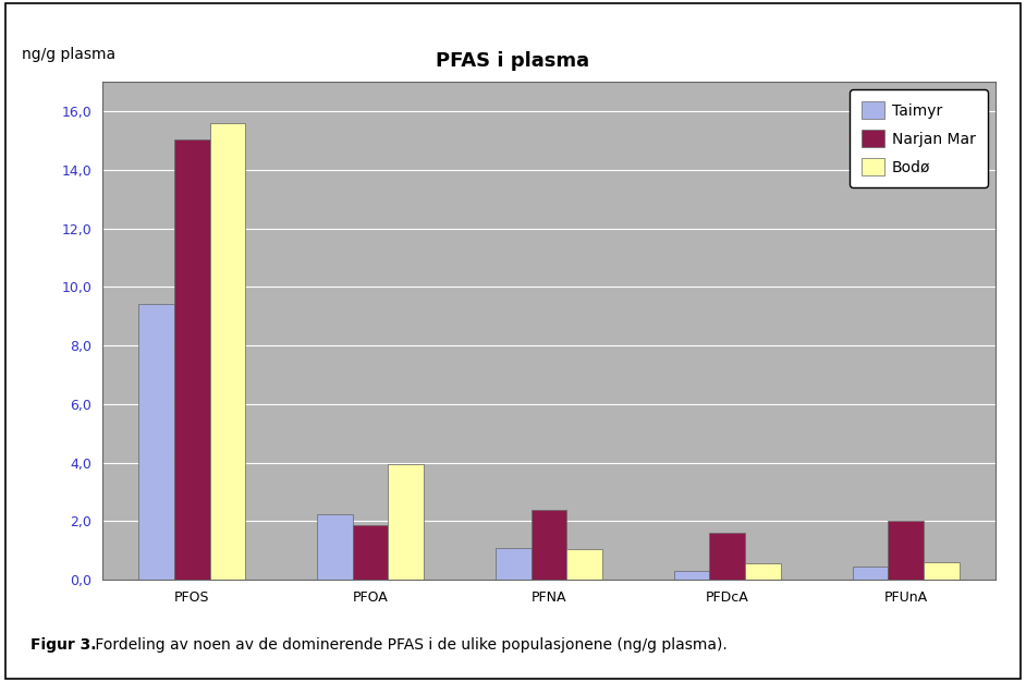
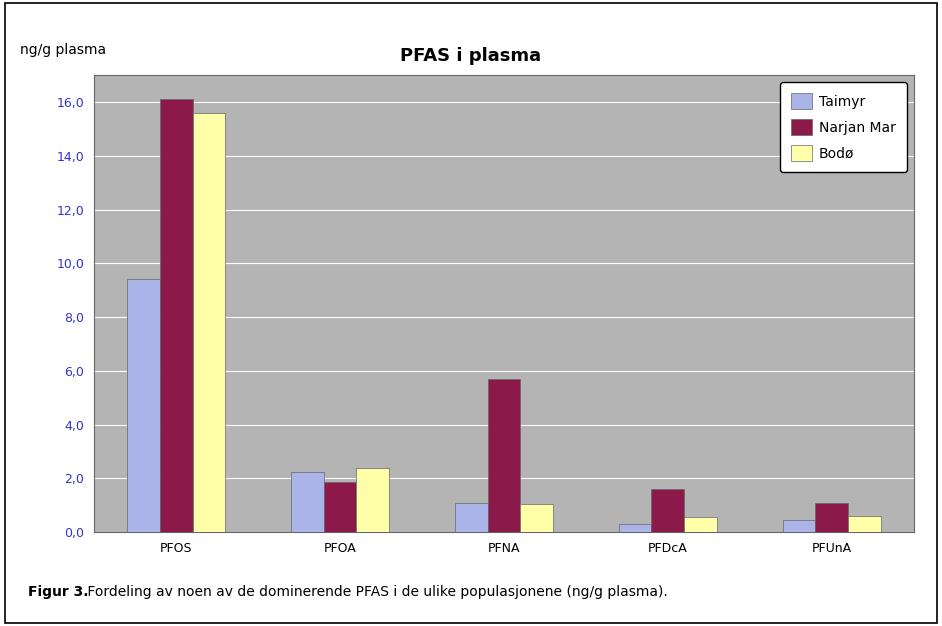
Narjan Mar/PFOS: 15,05 -> 16,10
Bodø/PFOA: 3,95 -> 2,40
Narjan Mar/PFNA: 2,40 -> 5,70
Narjan Mar/PFUnA: 2,00 -> 1,10
